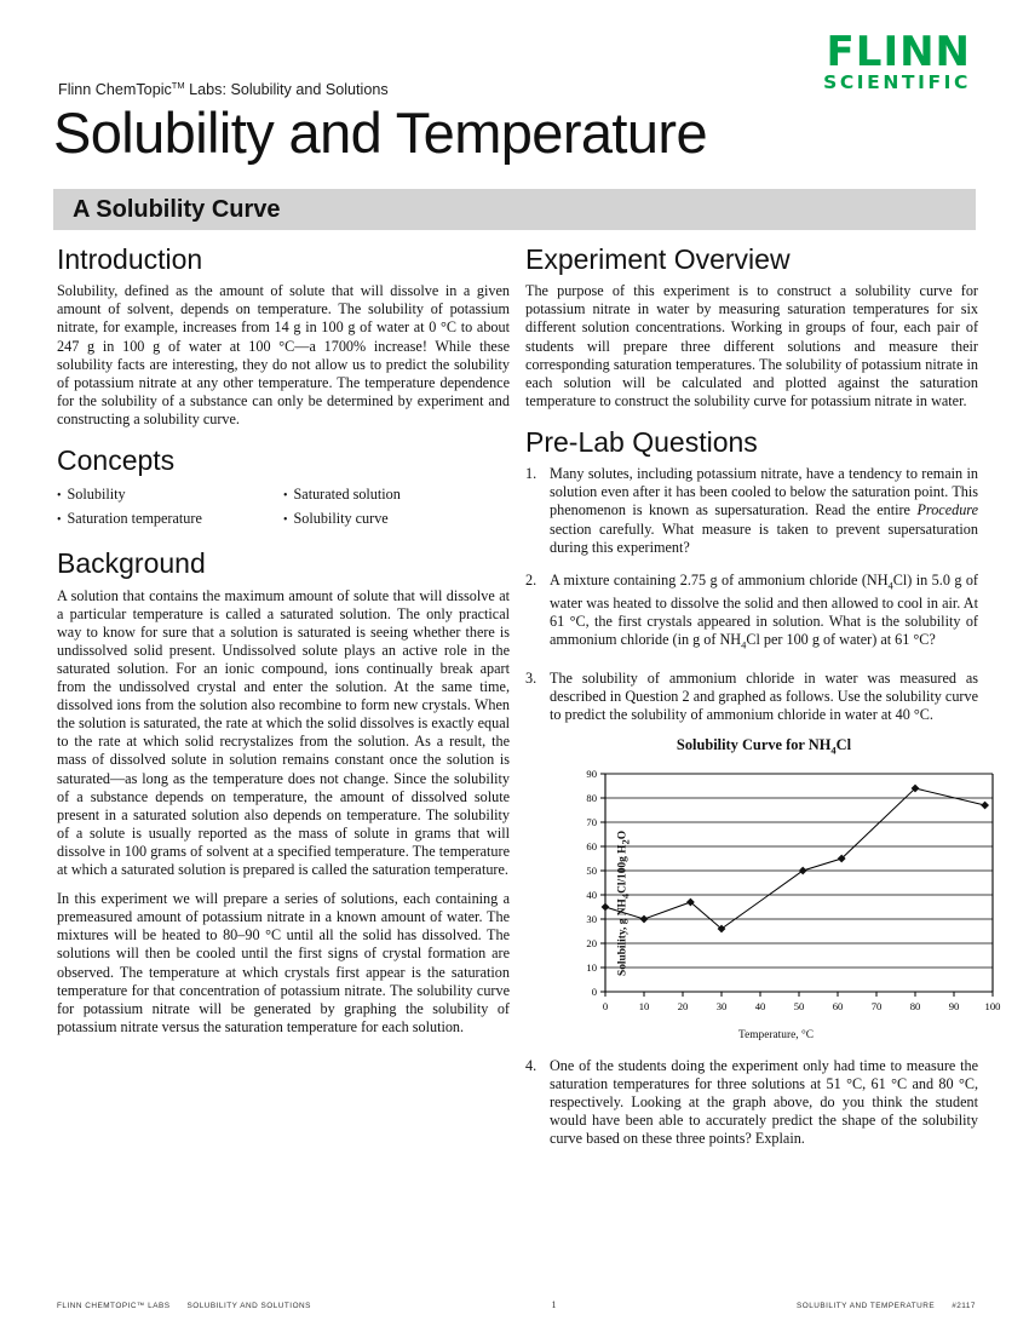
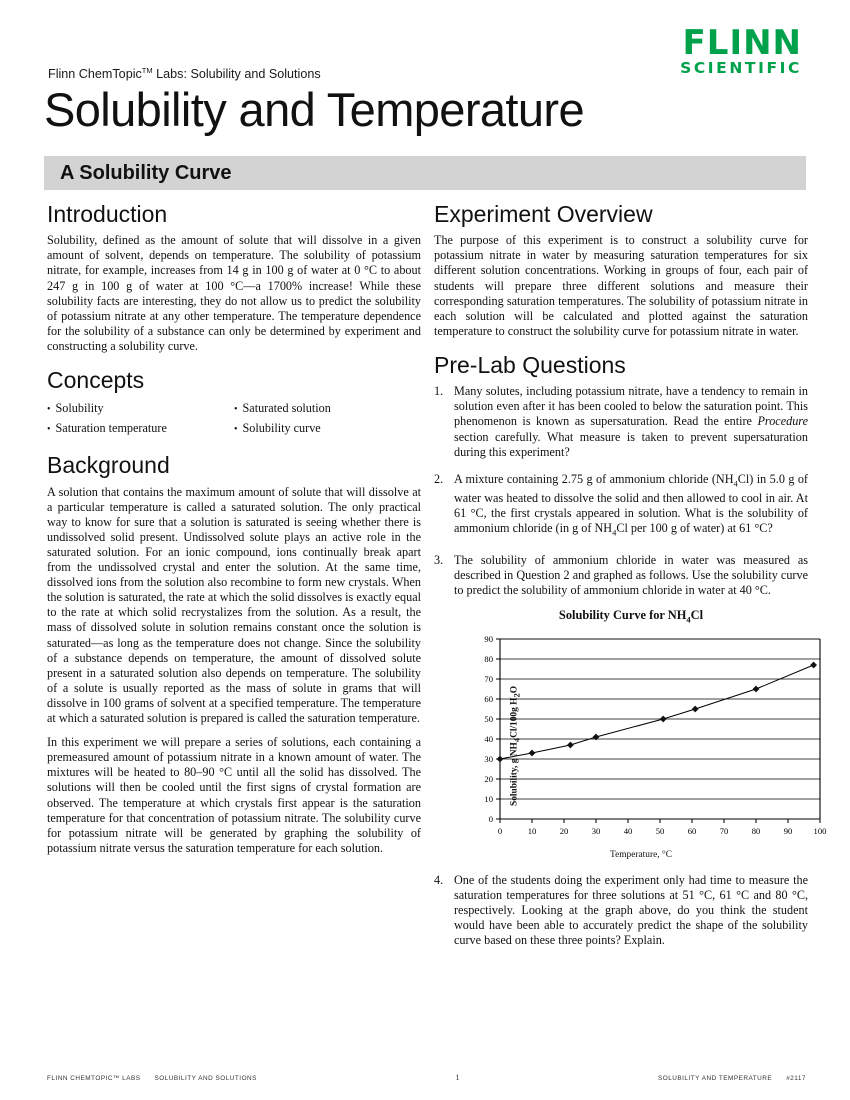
0: 35 -> 30
10: 30 -> 33
30: 26 -> 41
80: 84 -> 65
